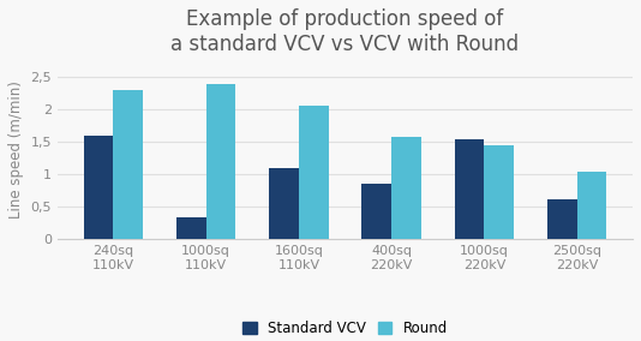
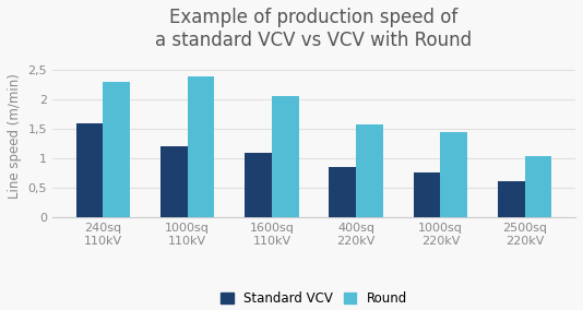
Standard VCV/1000sq 110kV: 0,32 -> 1,20
Standard VCV/1000sq 220kV: 1,54 -> 0,75
